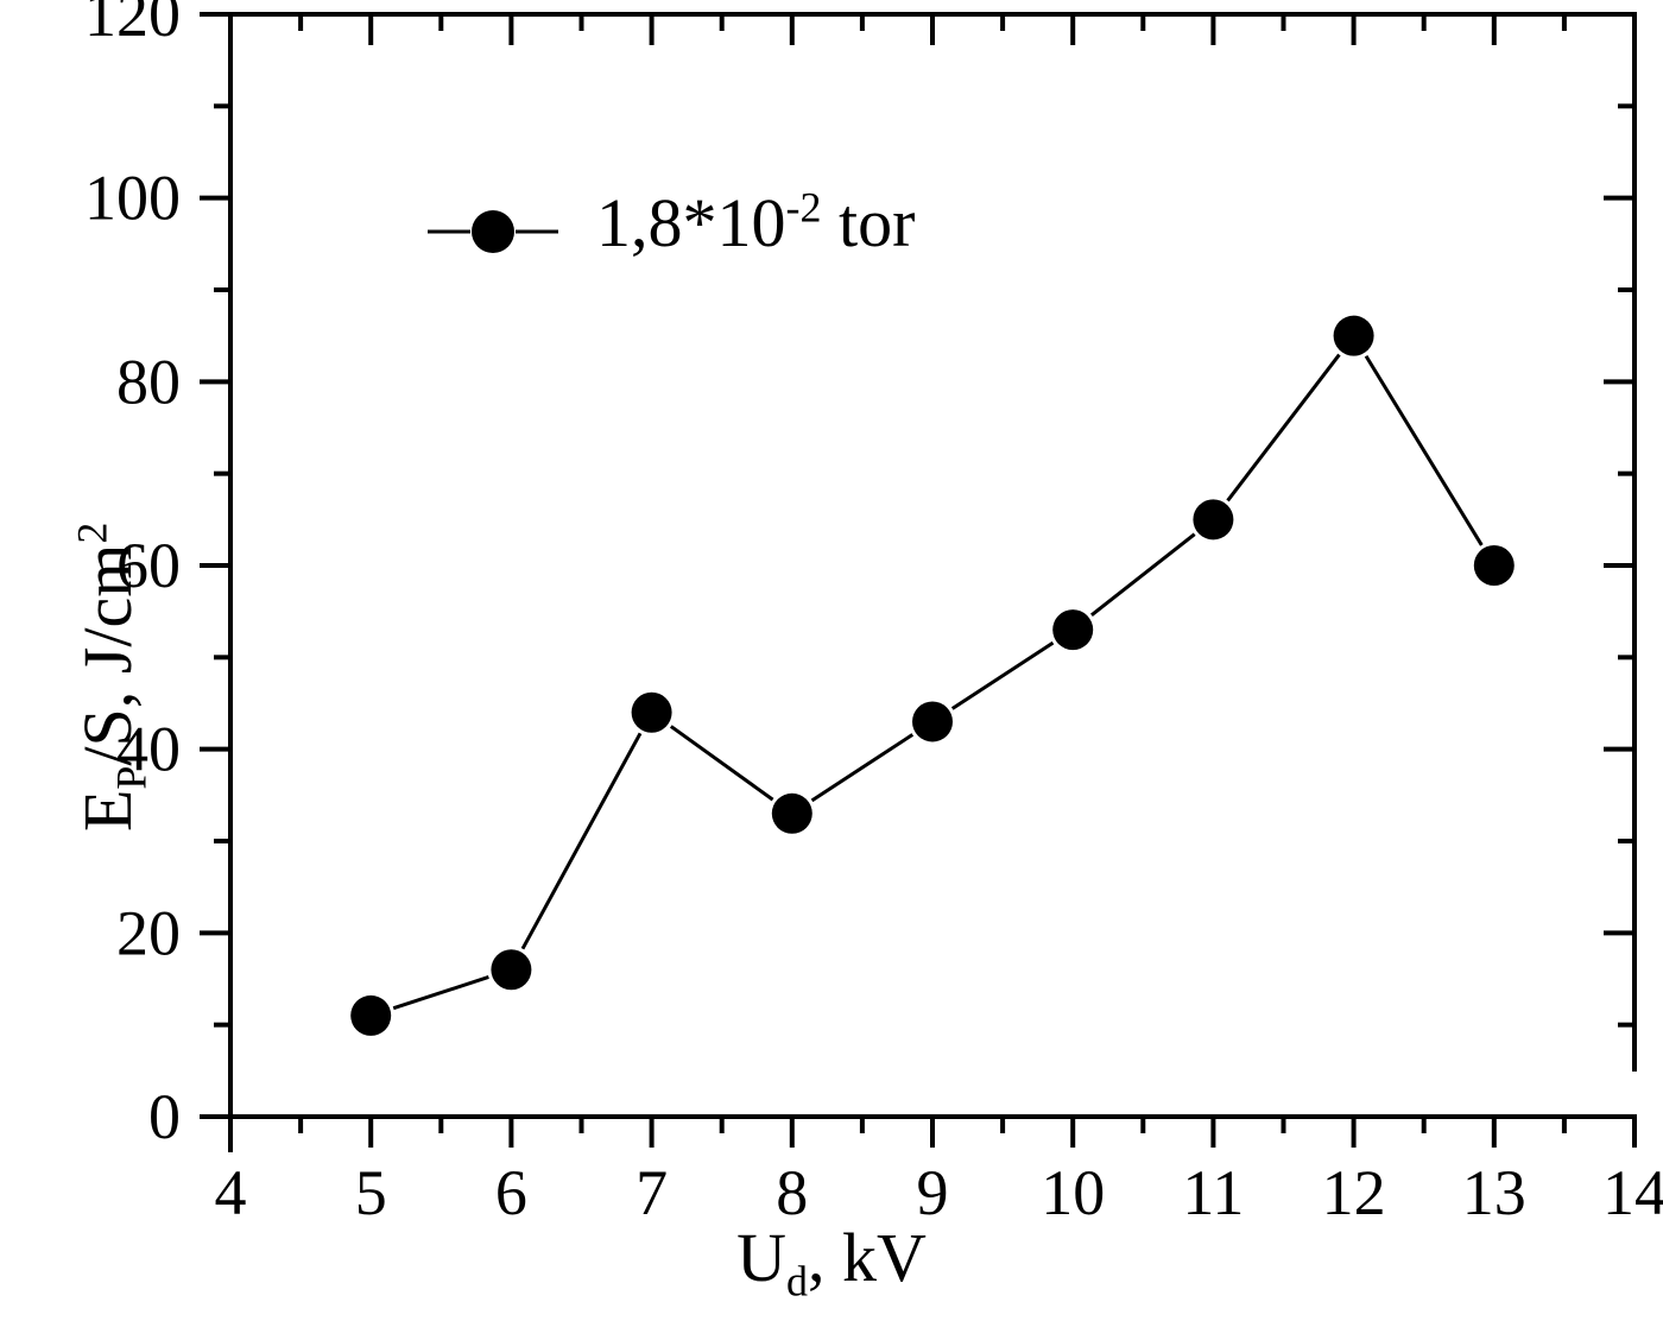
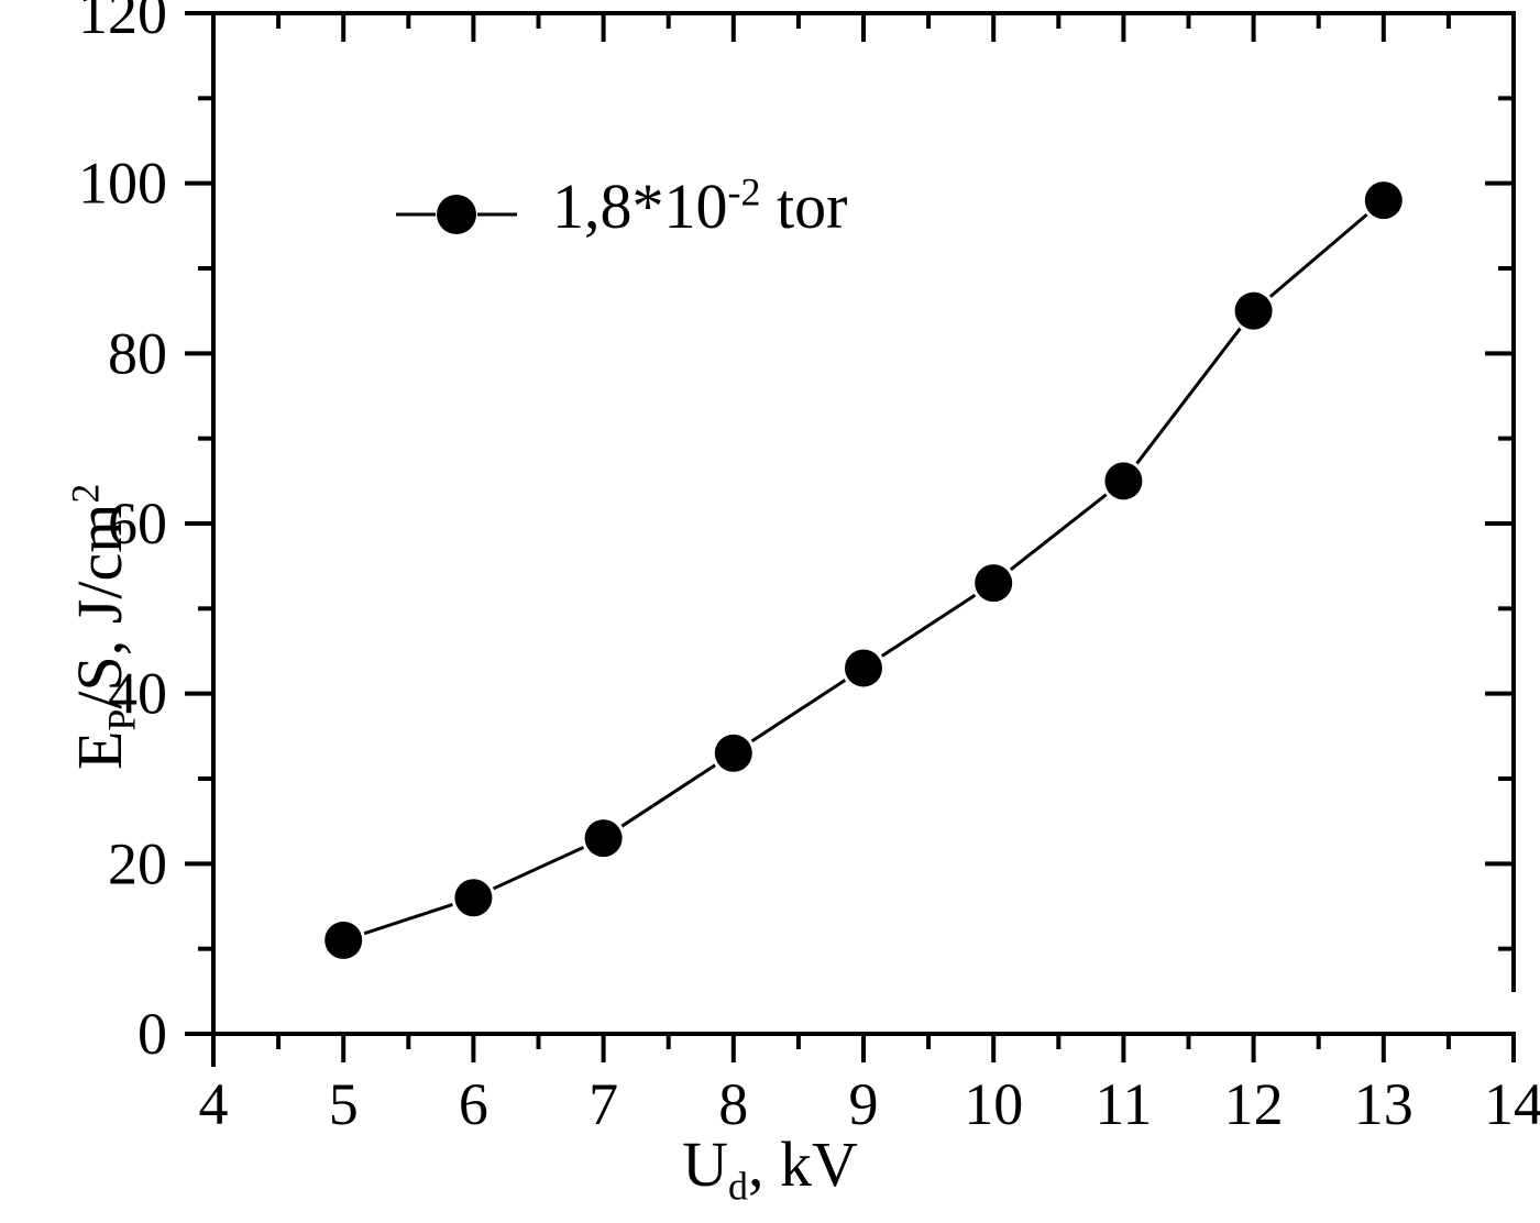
7: 44 -> 23
13: 60 -> 98
